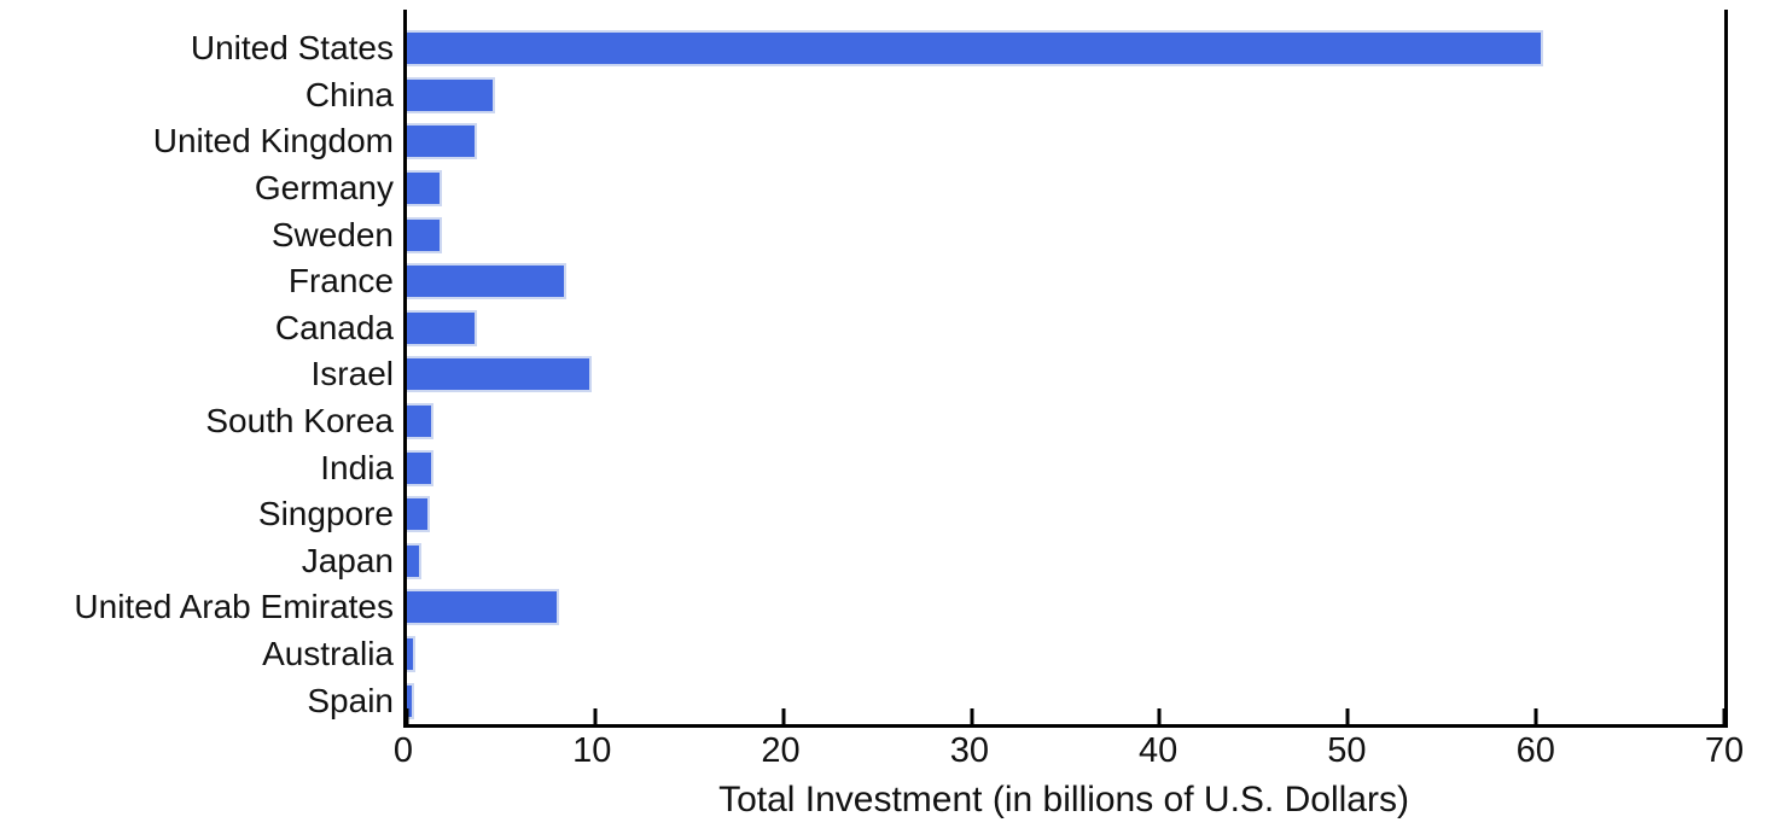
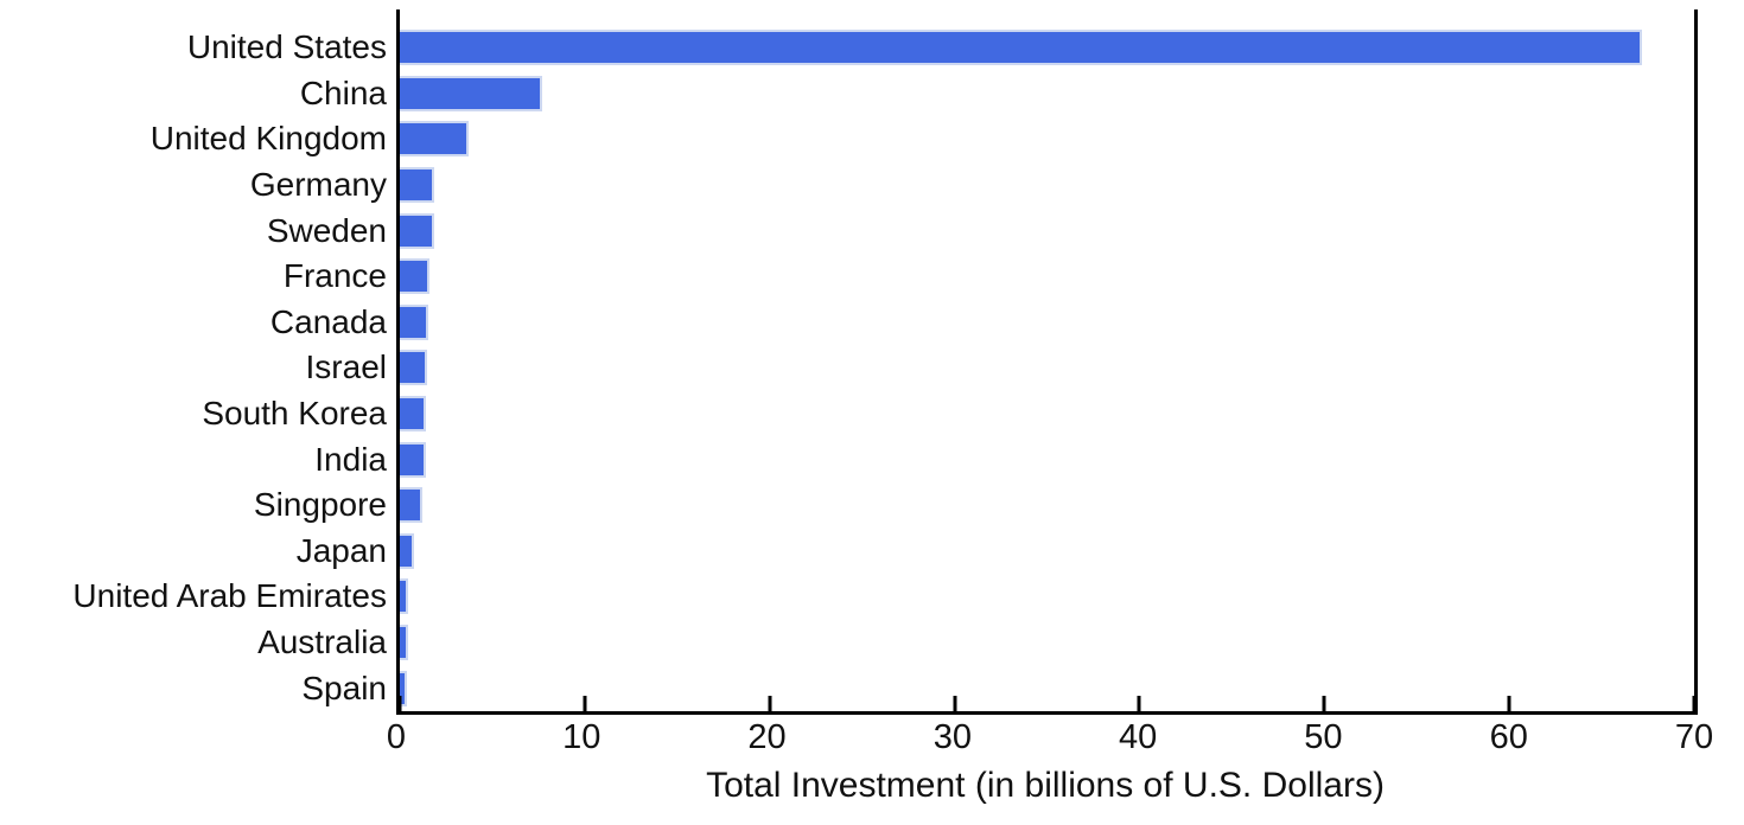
United States: 60.4 -> 67.2
China: 4.7 -> 7.7
France: 8.5 -> 1.6
Canada: 3.7 -> 1.6
Israel: 9.8 -> 1.4
United Arab Emirates: 8.1 -> 0.5
